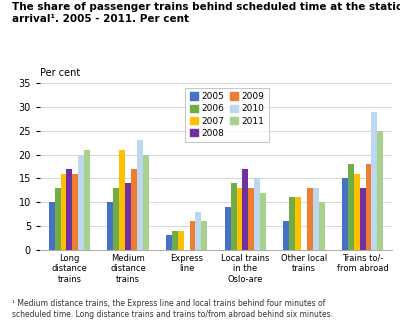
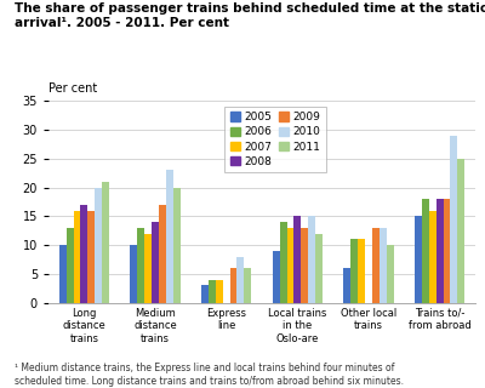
2007/Medium distance trains: 21 -> 12
2008/Local trains in the Oslo-are: 17 -> 15
2008/Trains to/- from abroad: 13 -> 18
